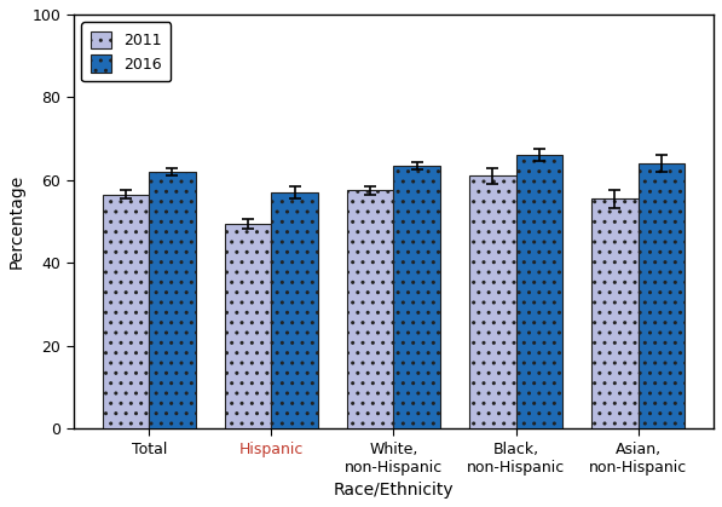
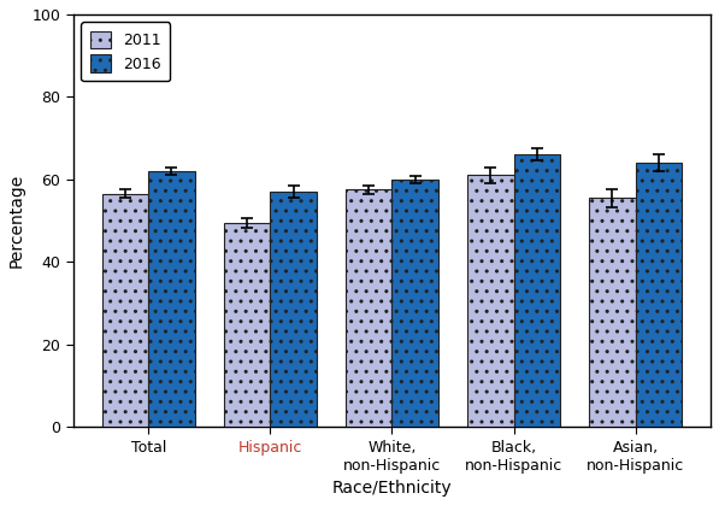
2016/White, non-Hispanic: 63.5 -> 60.0
